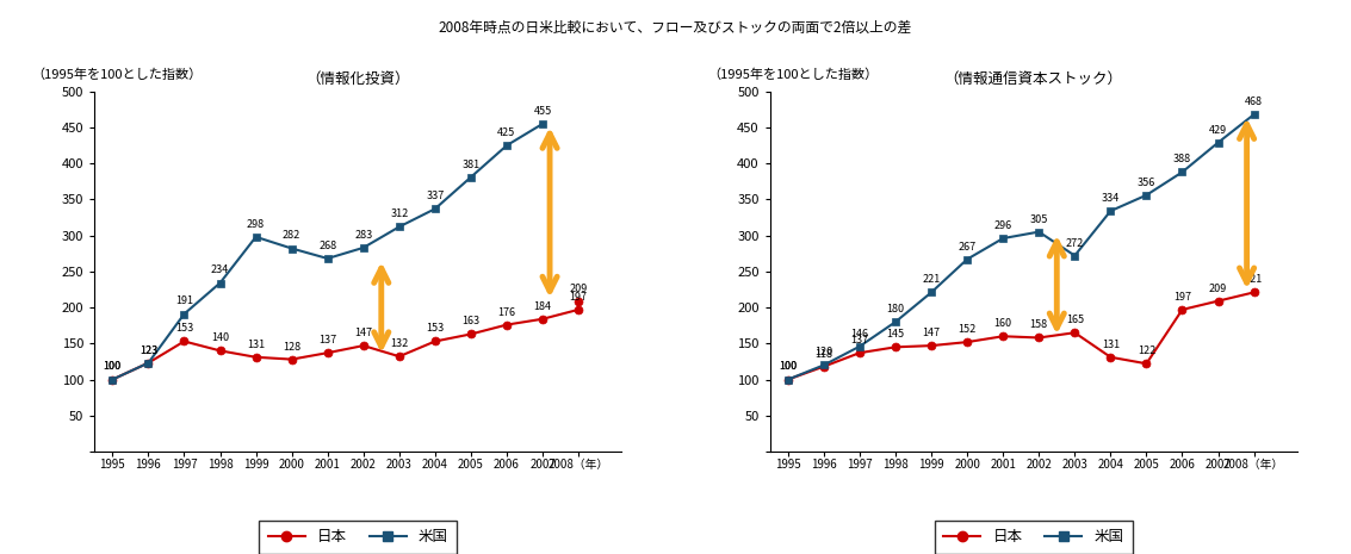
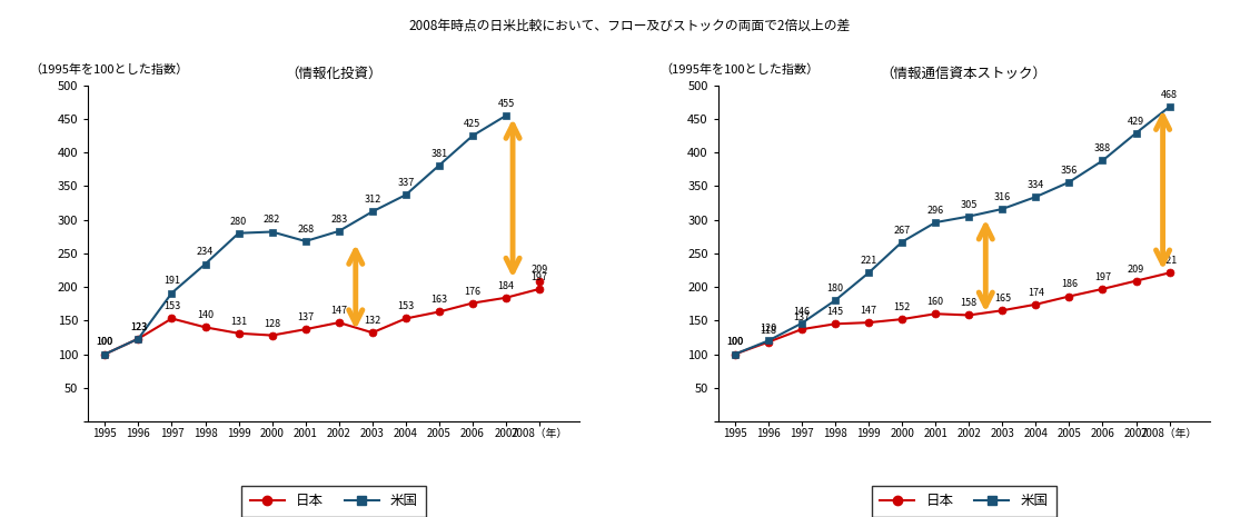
（情報化投資）/米国/1999: 298 -> 280
（情報通信資本ストック）/米国/2003: 272 -> 316
（情報通信資本ストック）/日本/2004: 131 -> 174
（情報通信資本ストック）/日本/2005: 122 -> 186
